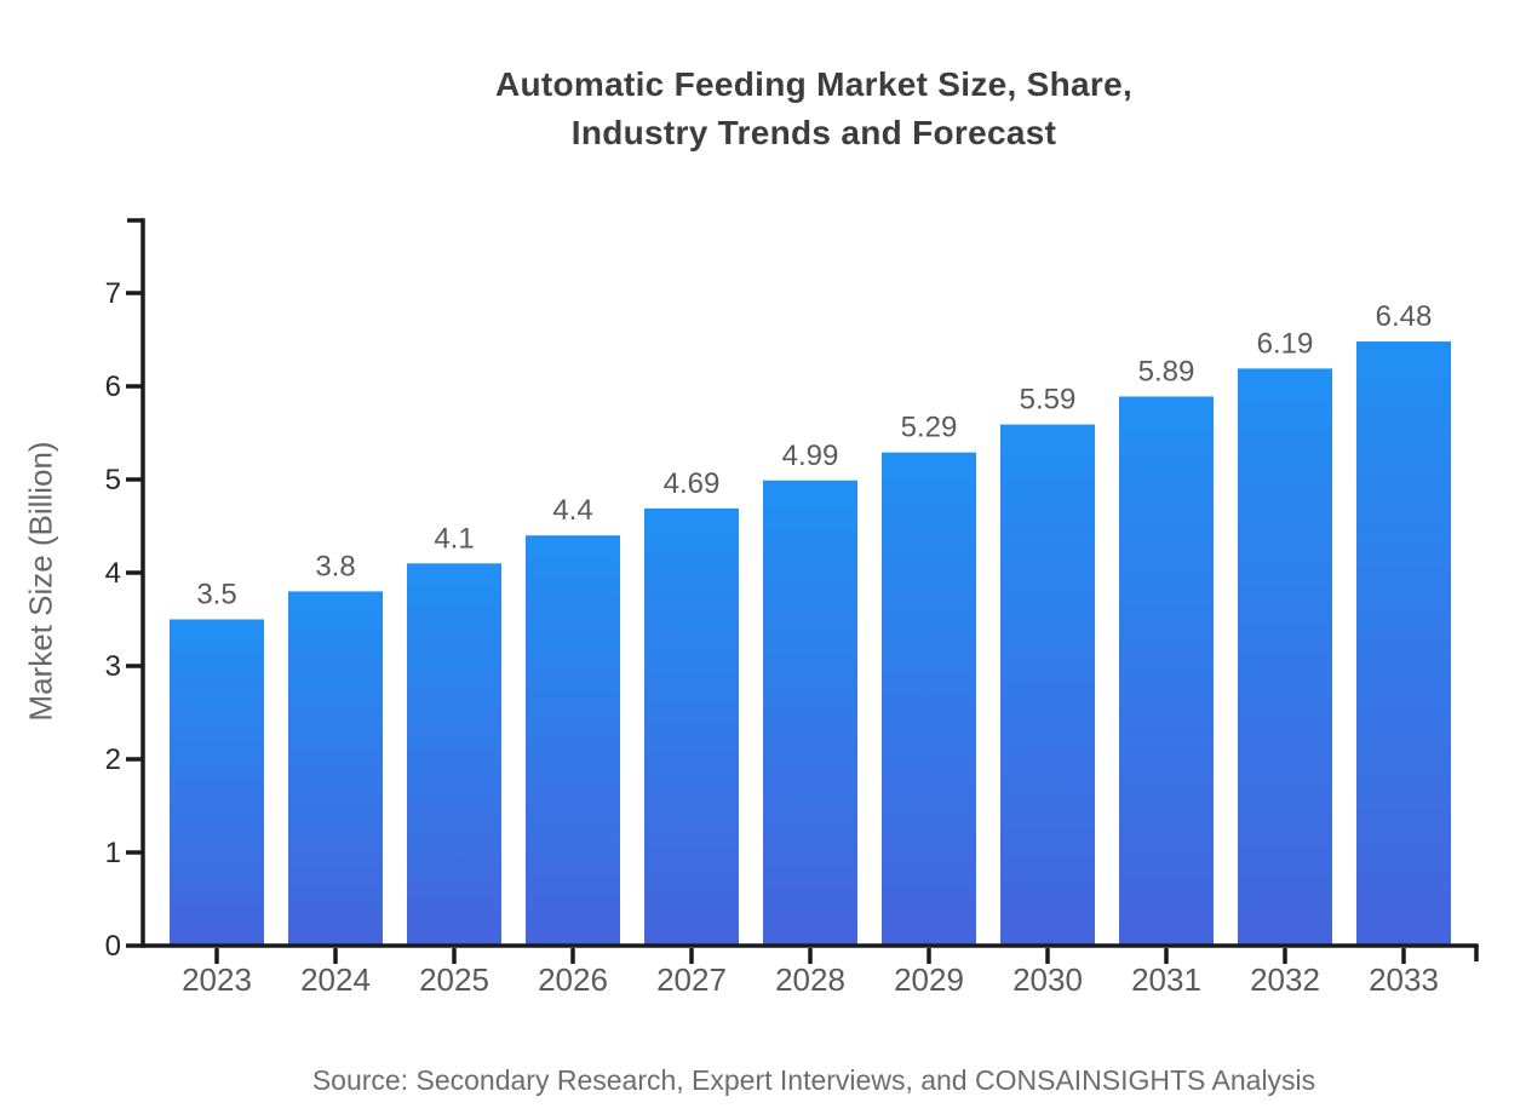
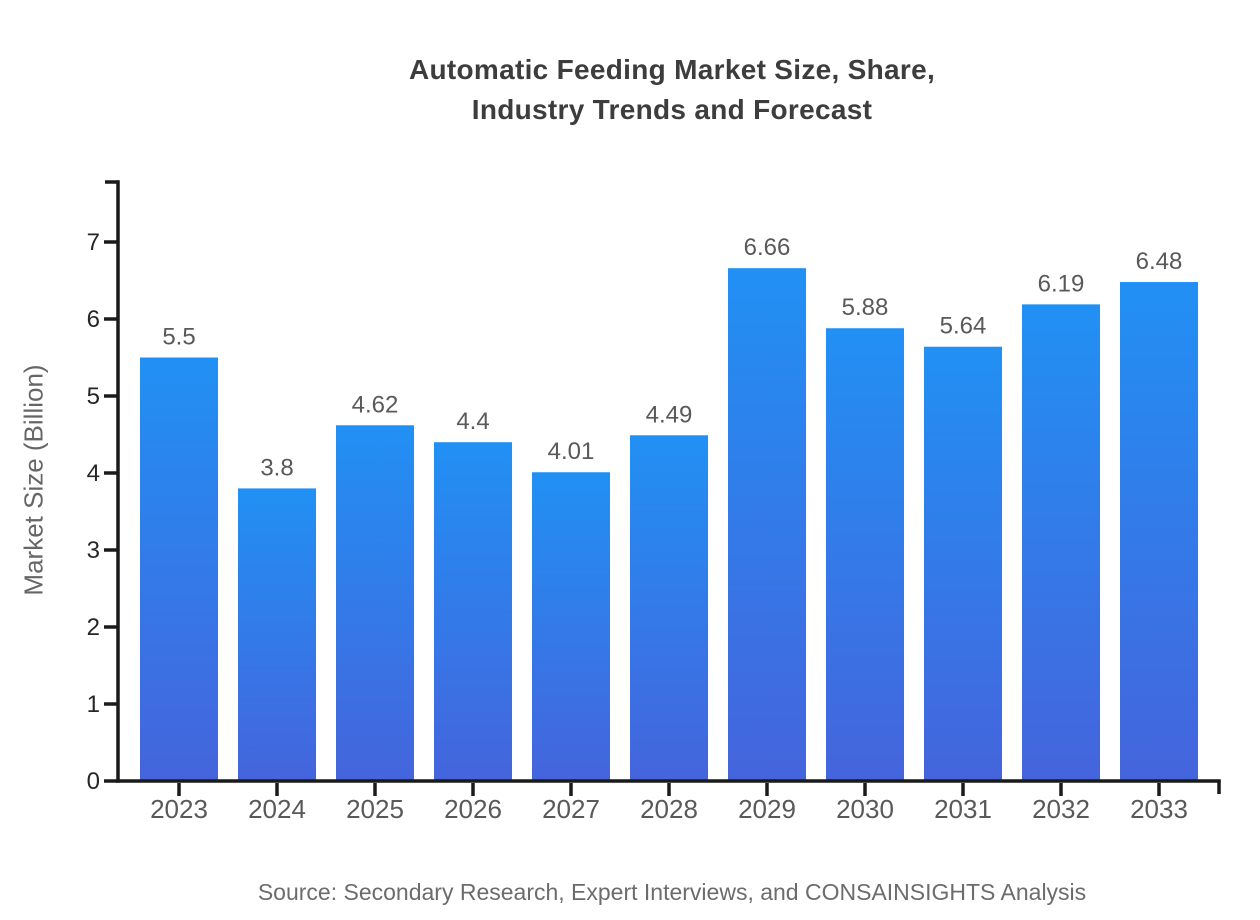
2023: 3.5 -> 5.5
2025: 4.1 -> 4.62
2027: 4.69 -> 4.01
2028: 4.99 -> 4.49
2029: 5.29 -> 6.66
2030: 5.59 -> 5.88
2031: 5.89 -> 5.64
